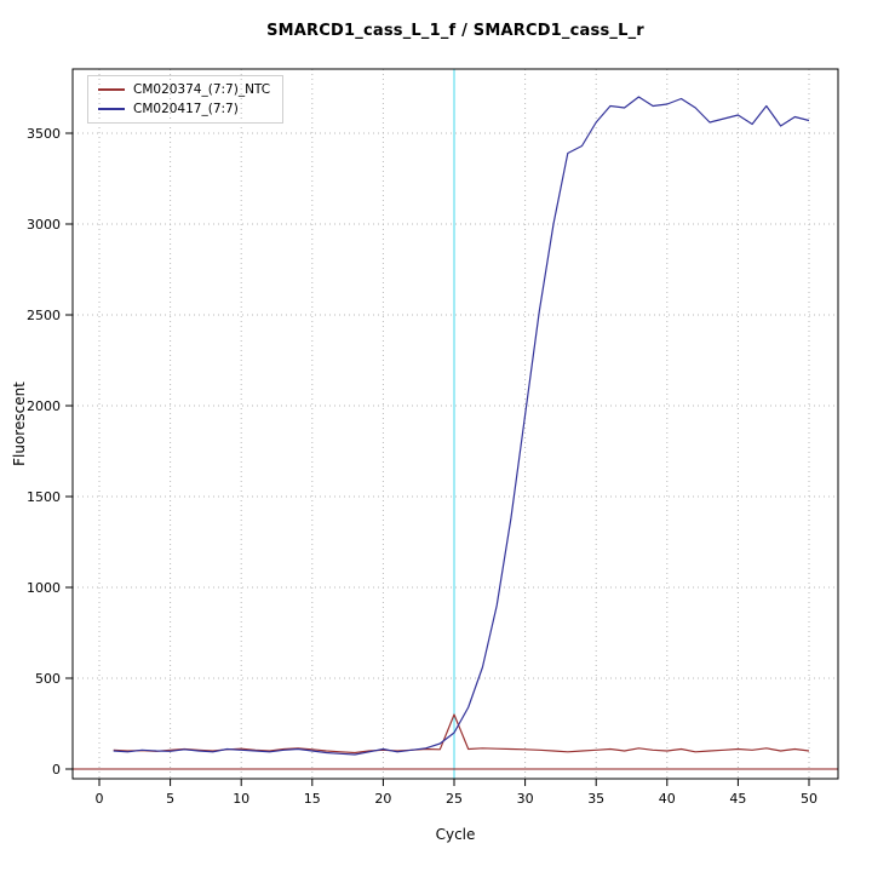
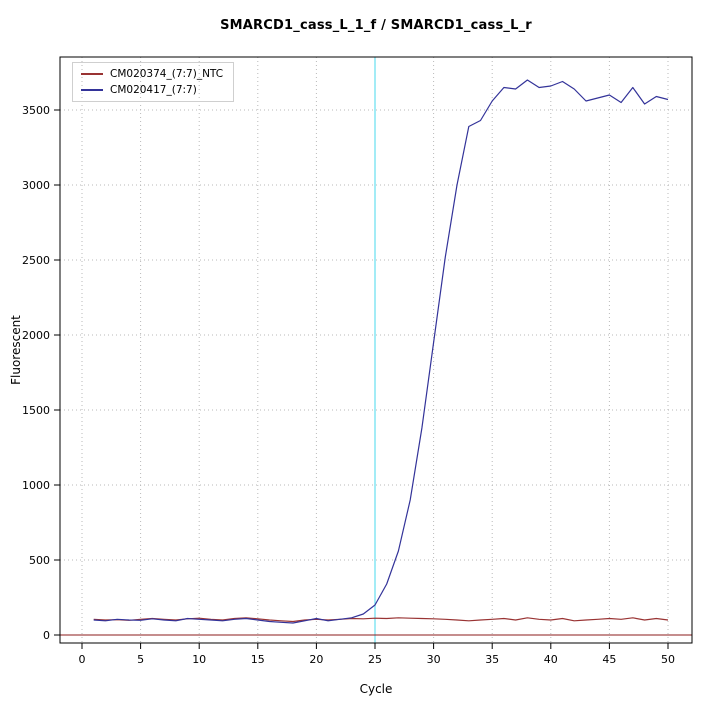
CM020374_(7:7)_NTC/25: 300 -> 110
